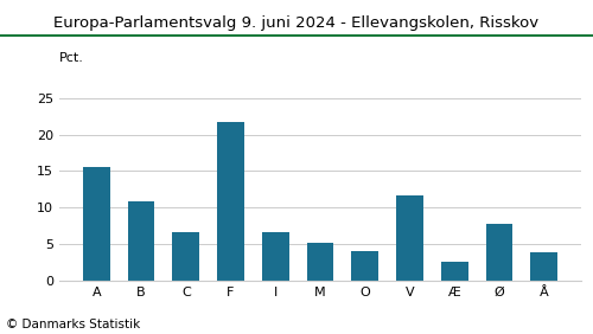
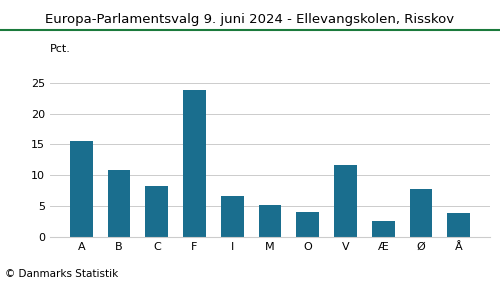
C: 6.6 -> 8.3
F: 21.8 -> 23.8
